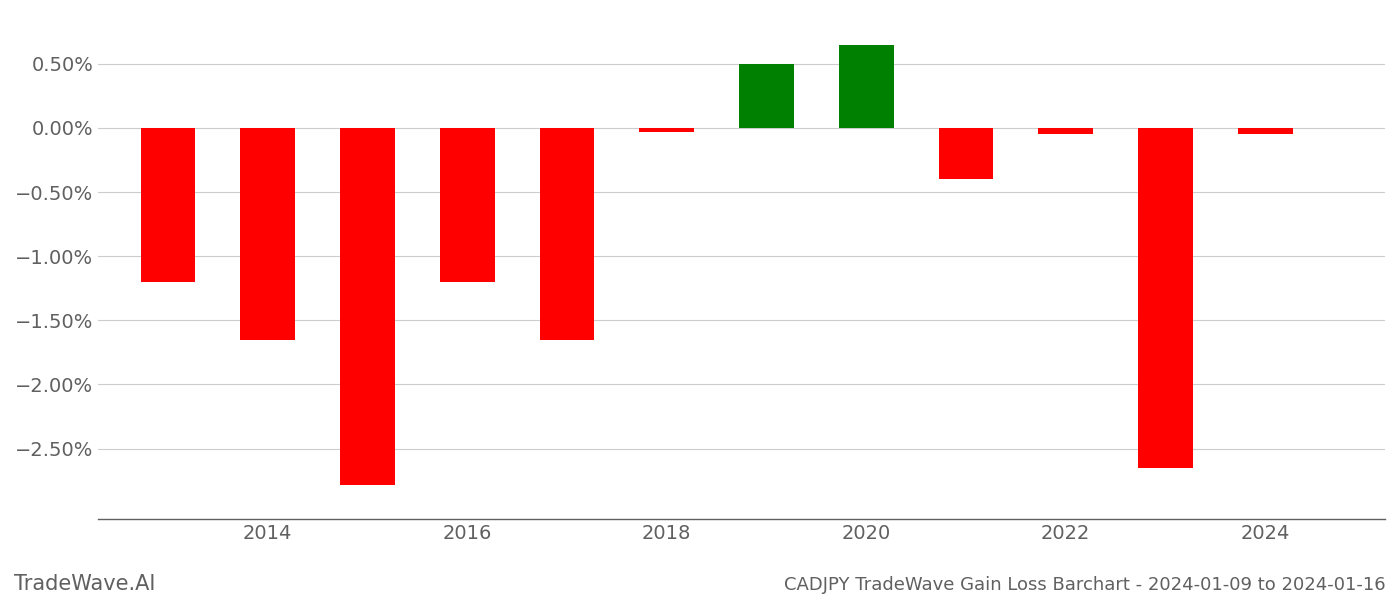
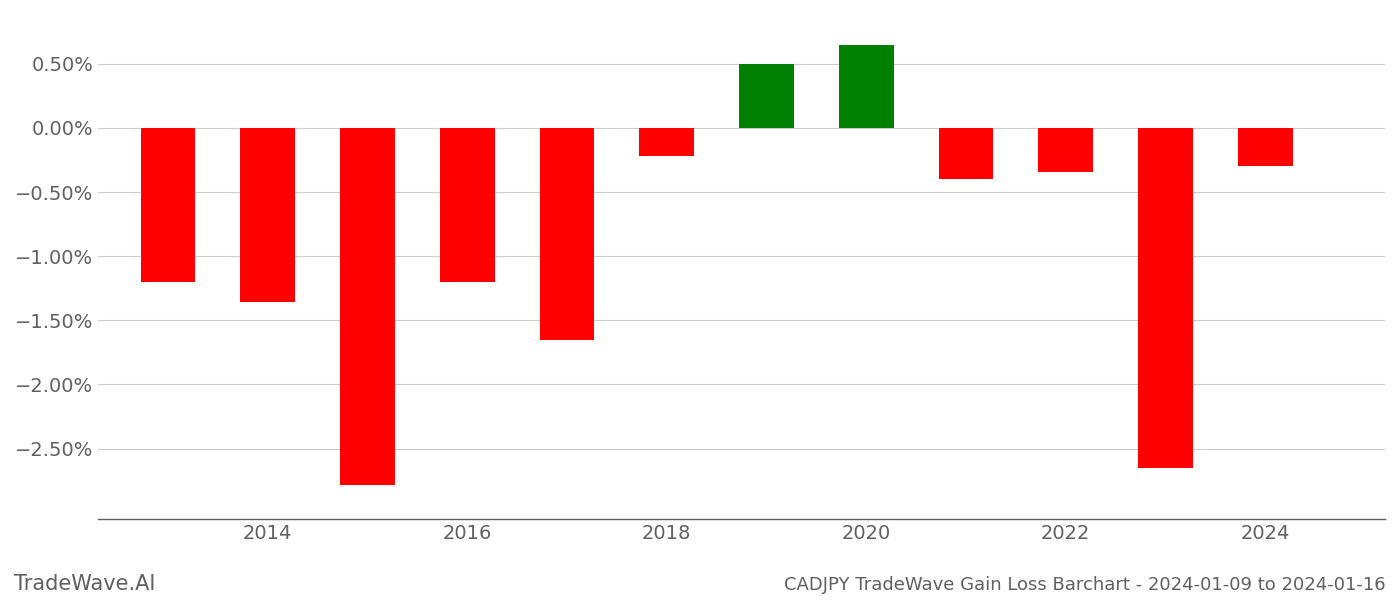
2014: -1.65% -> -1.36%
2018: -0.03% -> -0.22%
2022: -0.05% -> -0.34%
2024: -0.05% -> -0.30%
